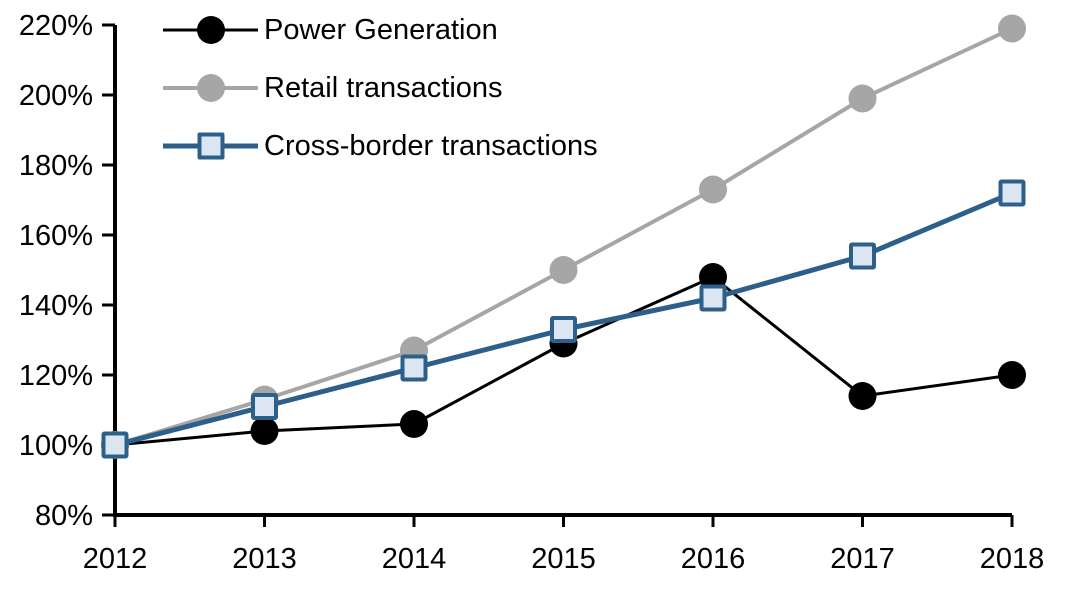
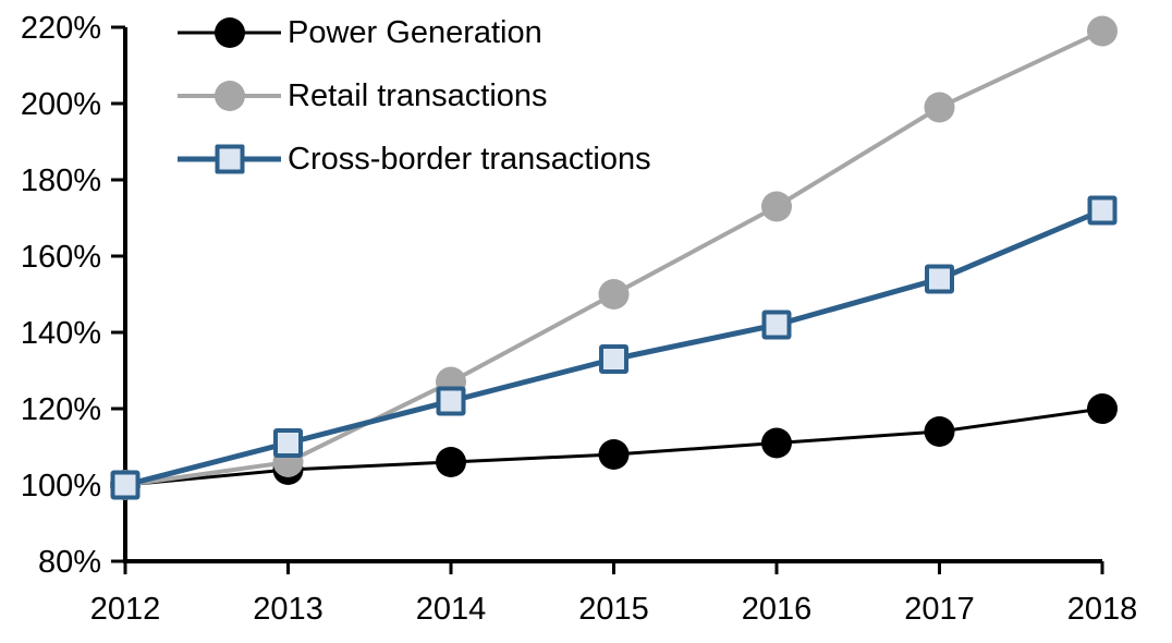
Retail transactions/2013: 113% -> 106%
Power Generation/2015: 129% -> 108%
Power Generation/2016: 148% -> 111%
